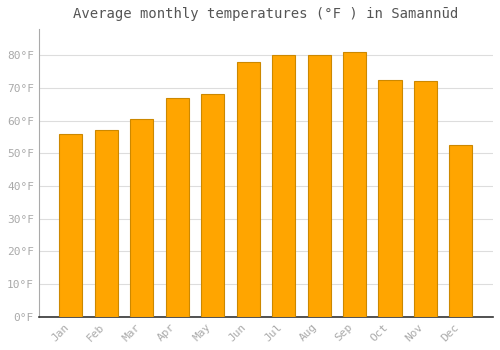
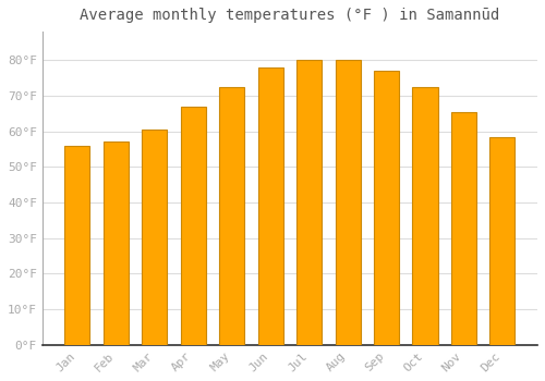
May: 68.0°F -> 72.5°F
Sep: 81.0°F -> 77.0°F
Nov: 72.0°F -> 65.5°F
Dec: 52.5°F -> 58.5°F
